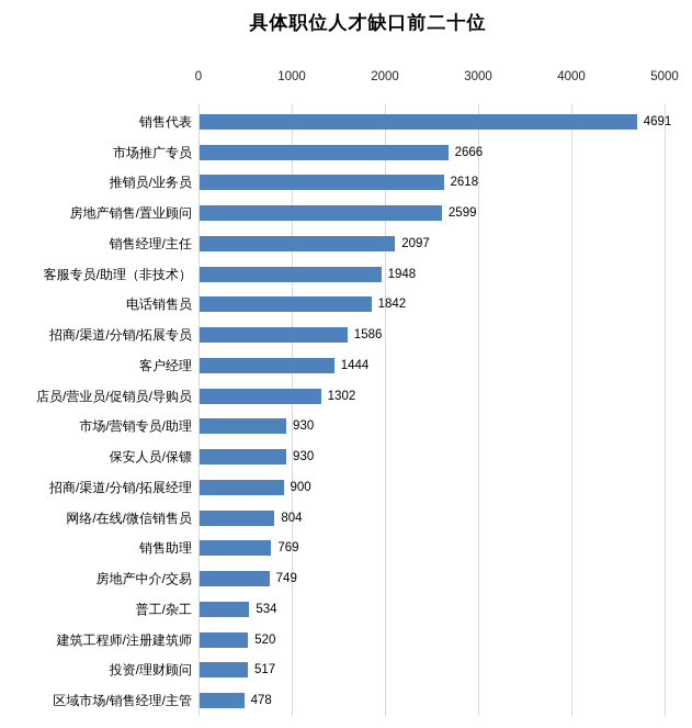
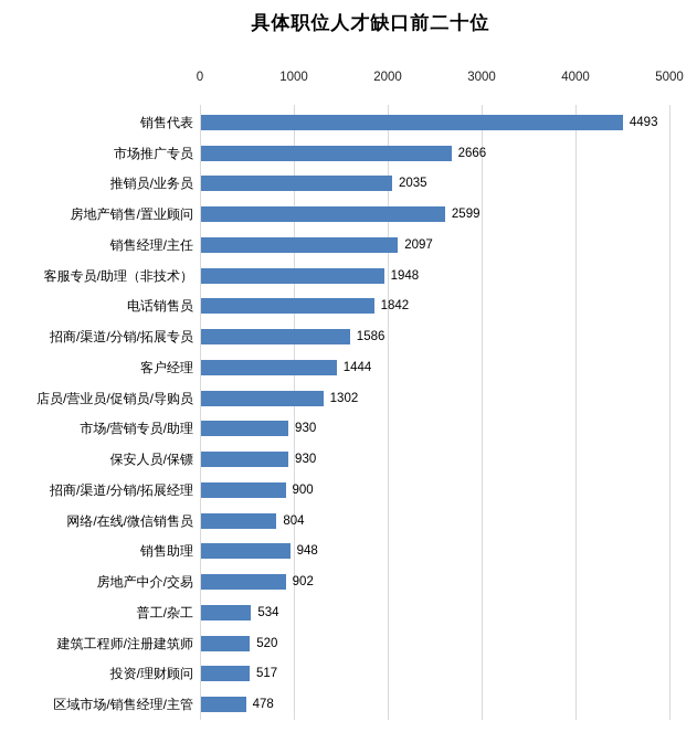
销售代表: 4691 -> 4493
推销员/业务员: 2618 -> 2035
销售助理: 769 -> 948
房地产中介/交易: 749 -> 902
